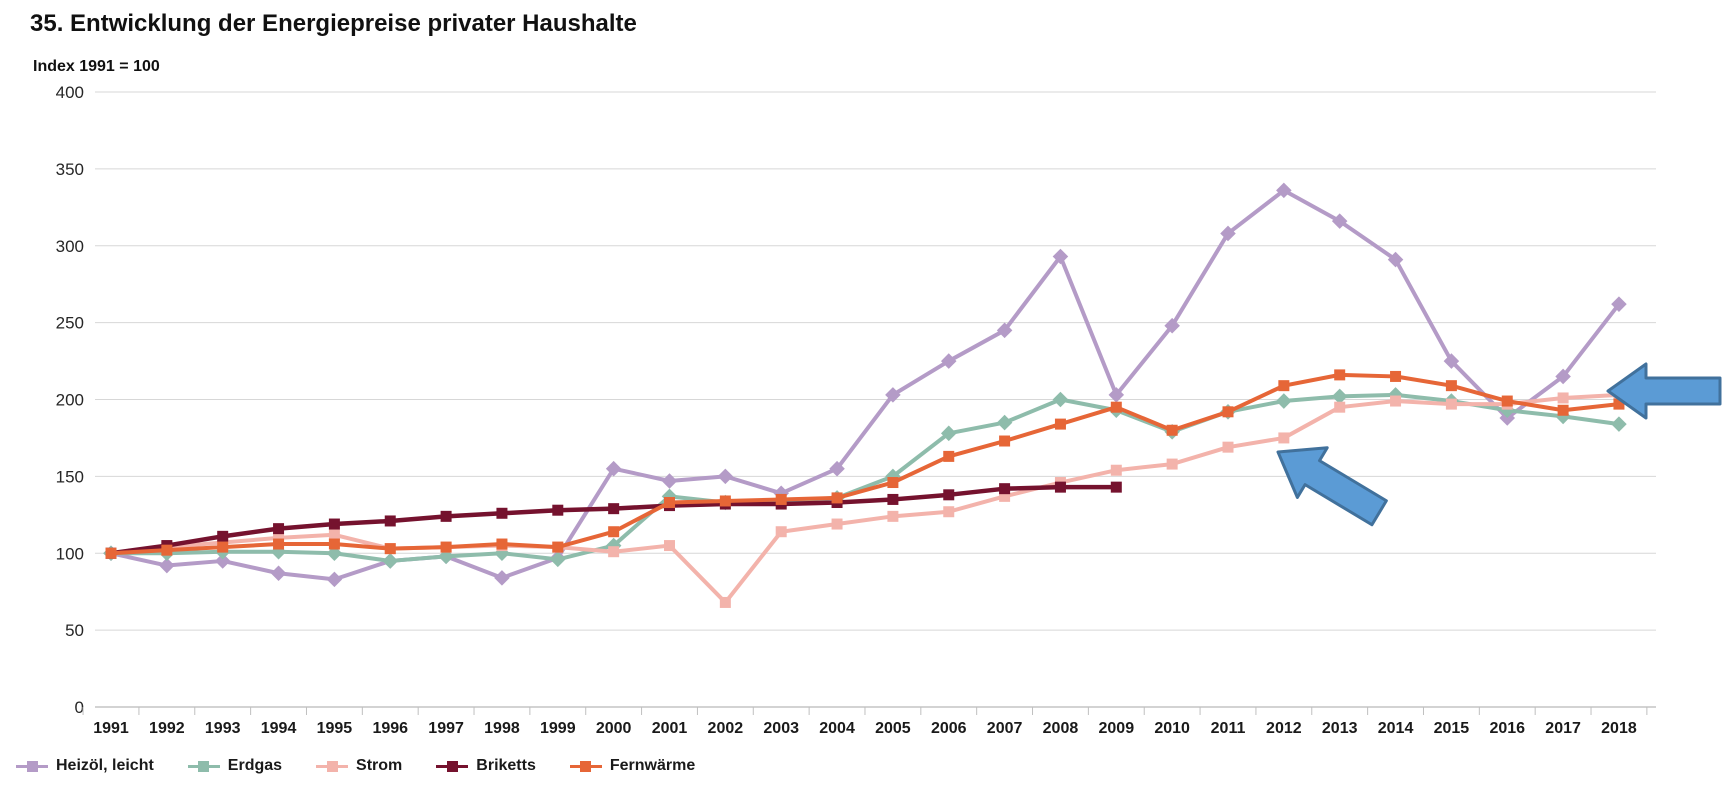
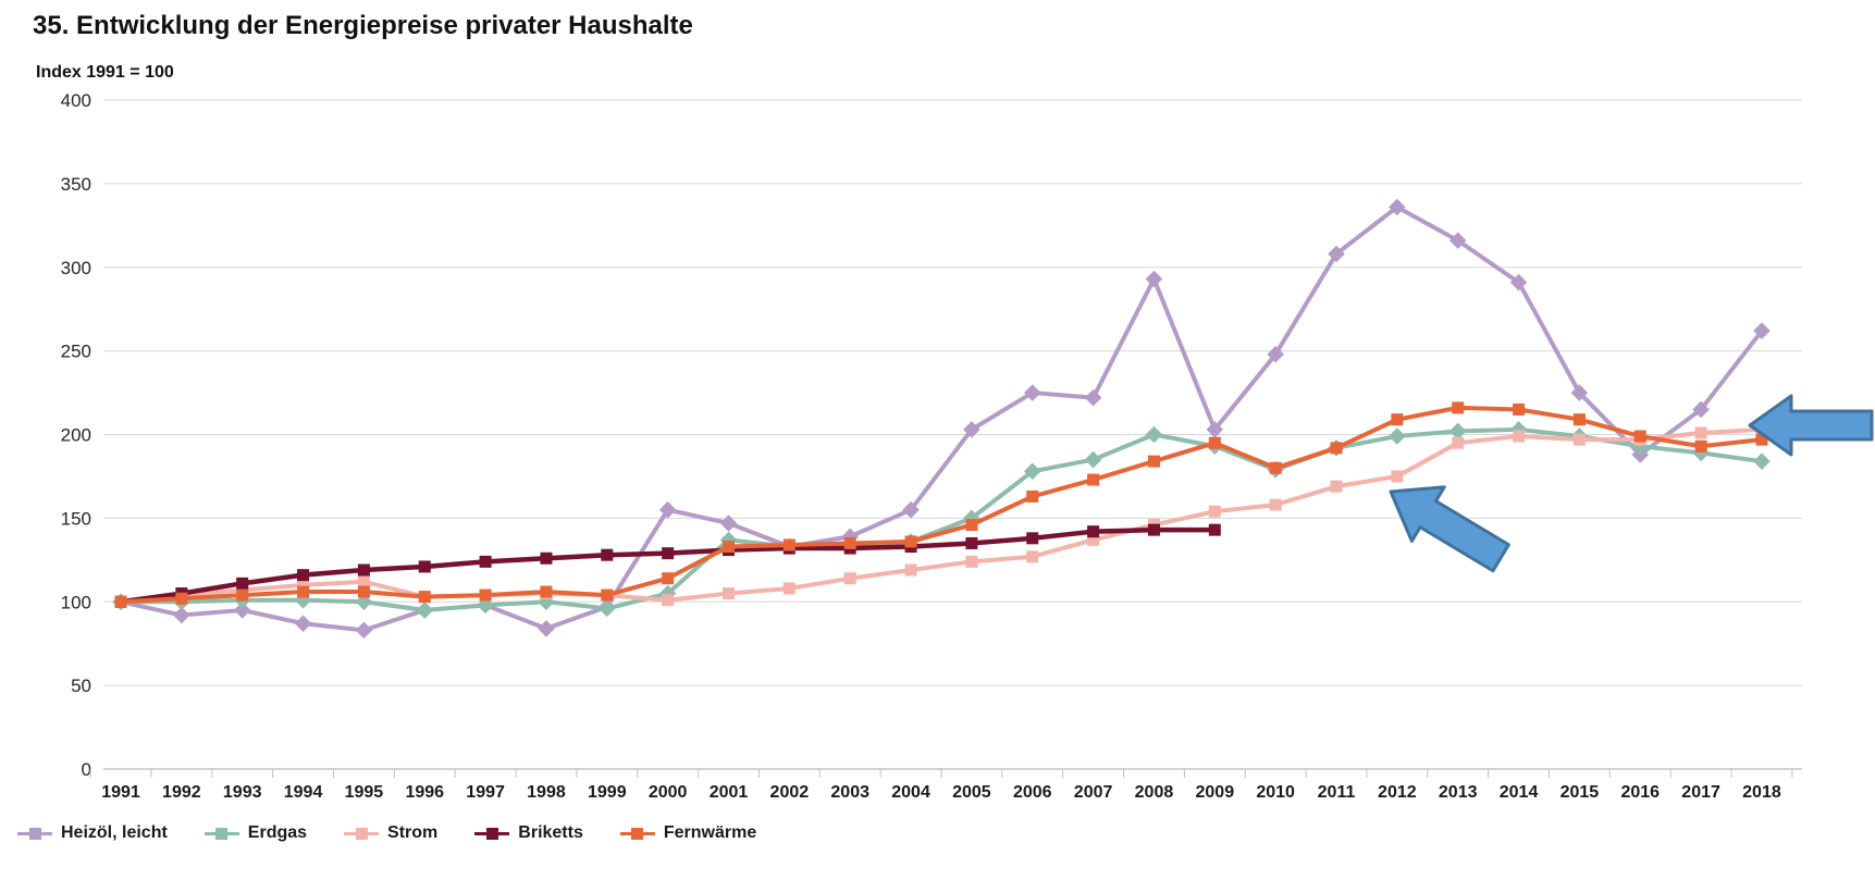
Heizöl, leicht/2002: 150 -> 133
Strom/2002: 68 -> 108
Heizöl, leicht/2007: 245 -> 222
